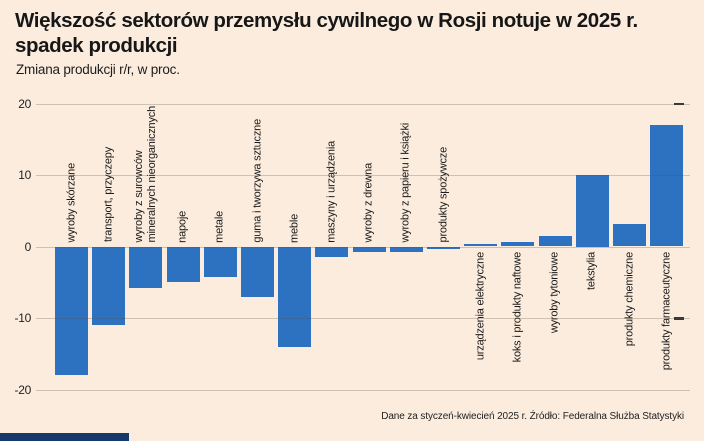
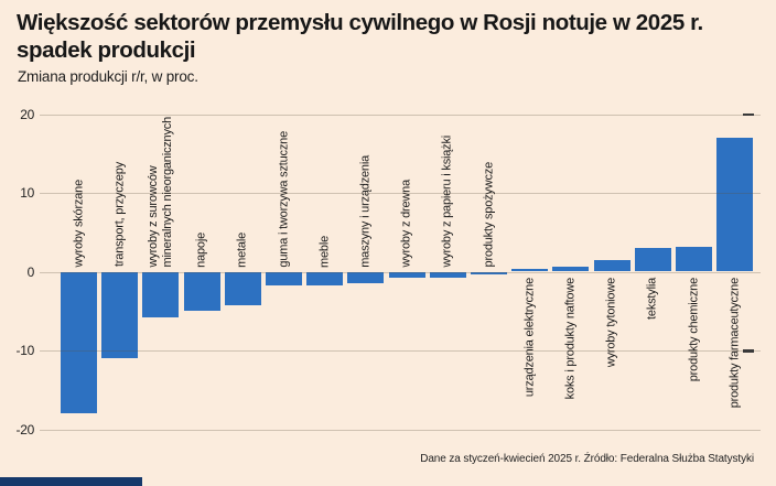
guma i tworzywa sztuczne: -7 -> -2
meble: -14 -> -2
tekstylia: 10 -> 3
